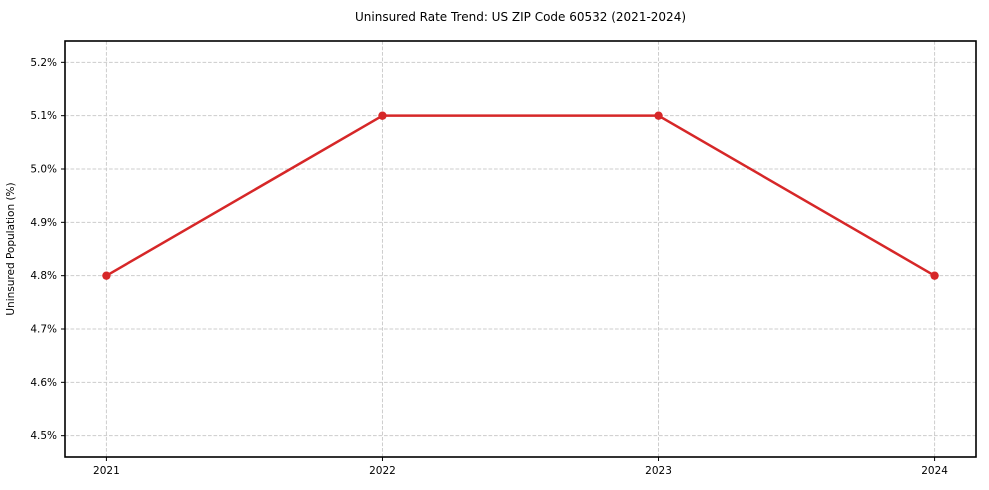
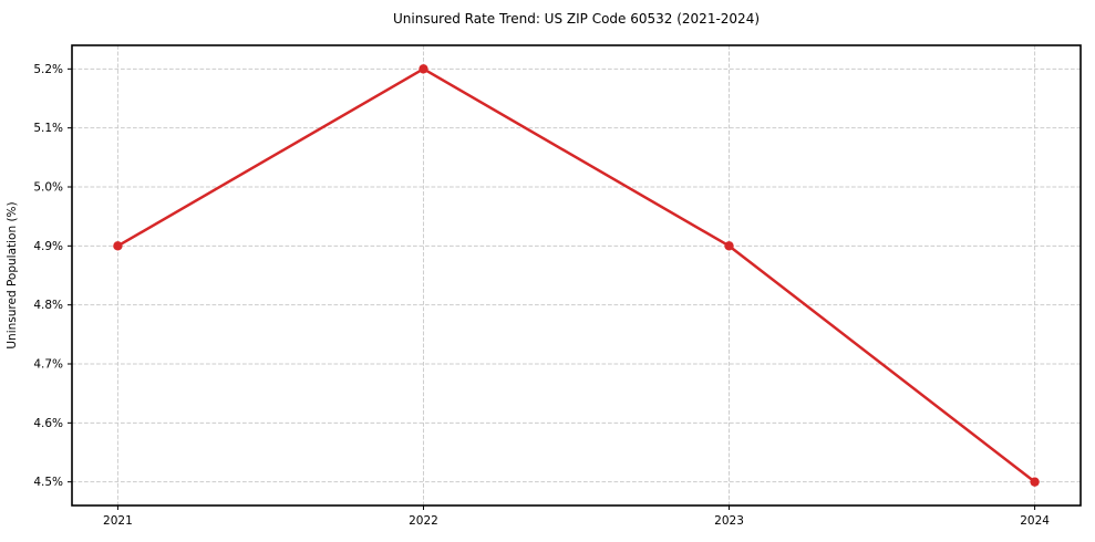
2021: 4.8% -> 4.9%
2022: 5.1% -> 5.2%
2023: 5.1% -> 4.9%
2024: 4.8% -> 4.5%
